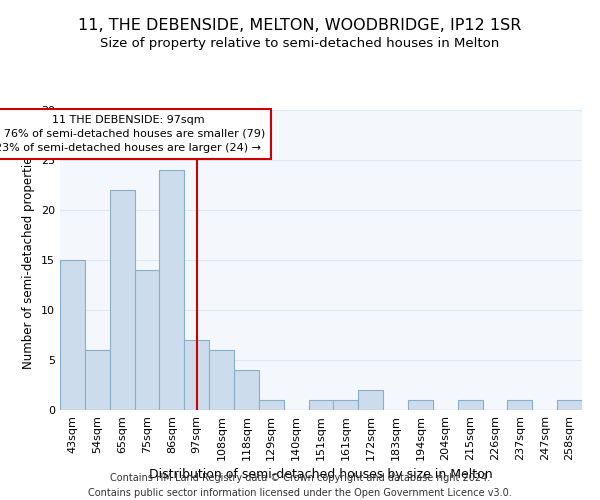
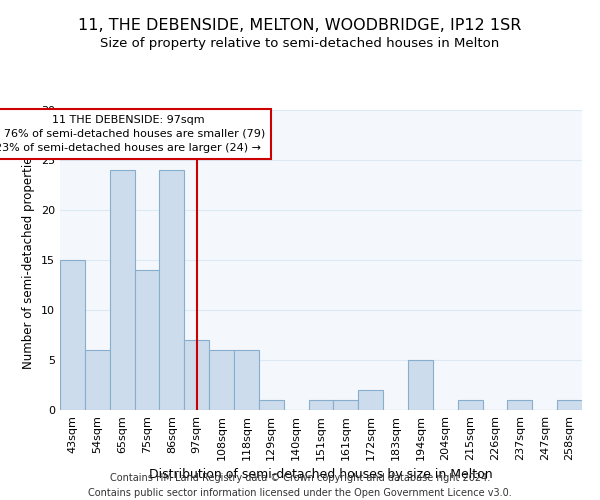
65sqm: 22 -> 24
118sqm: 4 -> 6
194sqm: 1 -> 5
